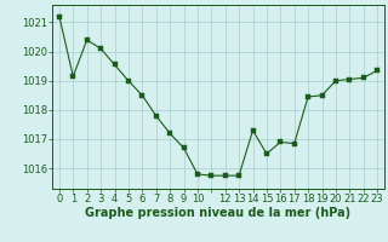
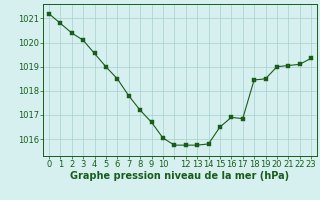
1: 1019.15 -> 1020.80
10: 1015.80 -> 1016.05
14: 1017.30 -> 1015.80
